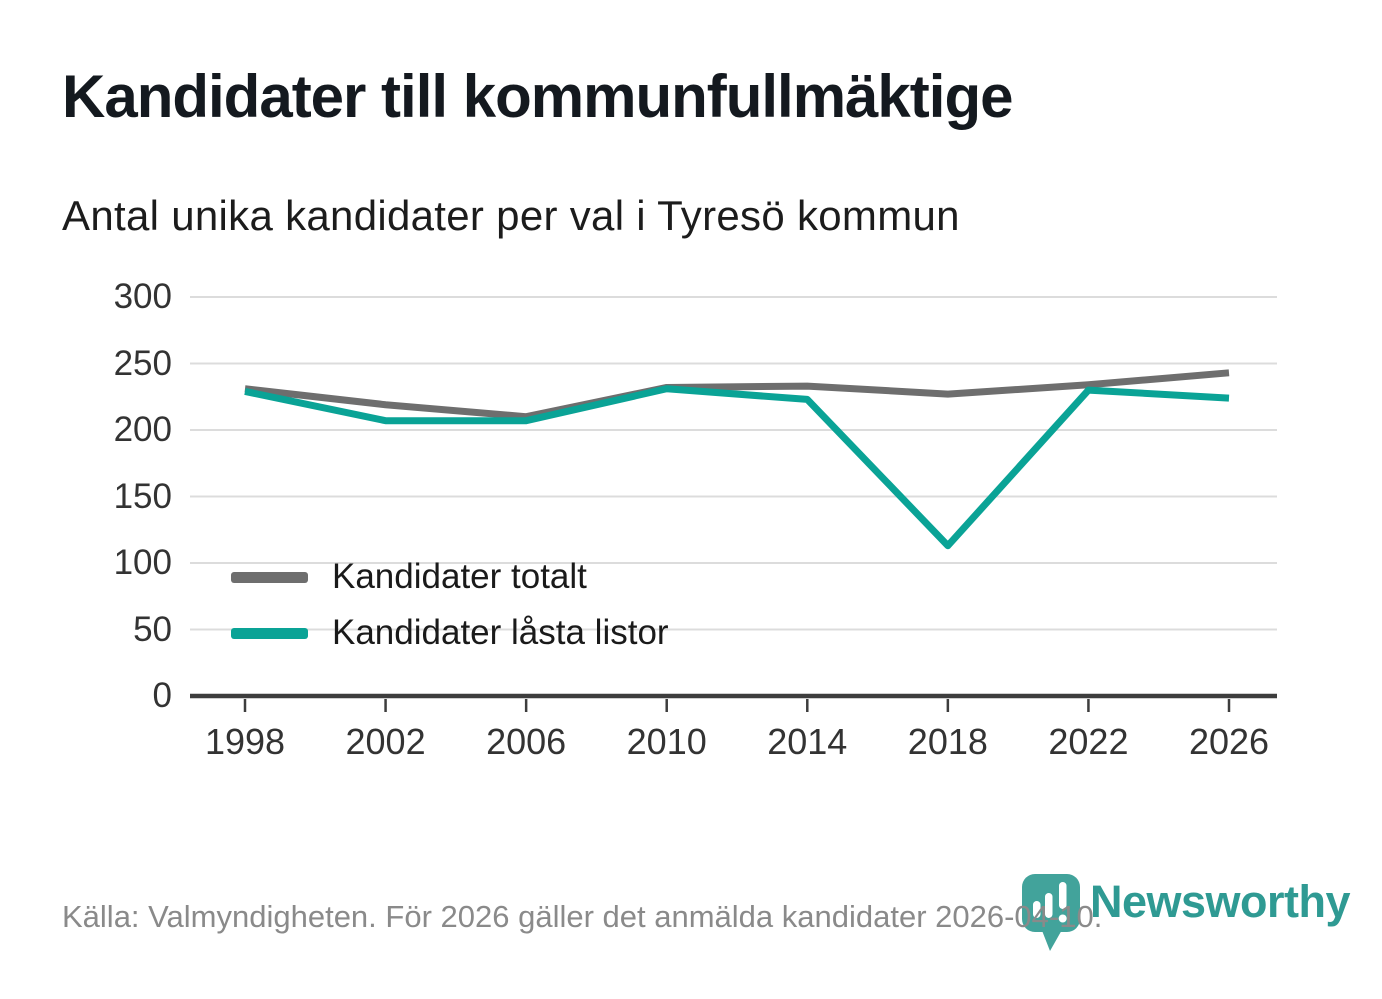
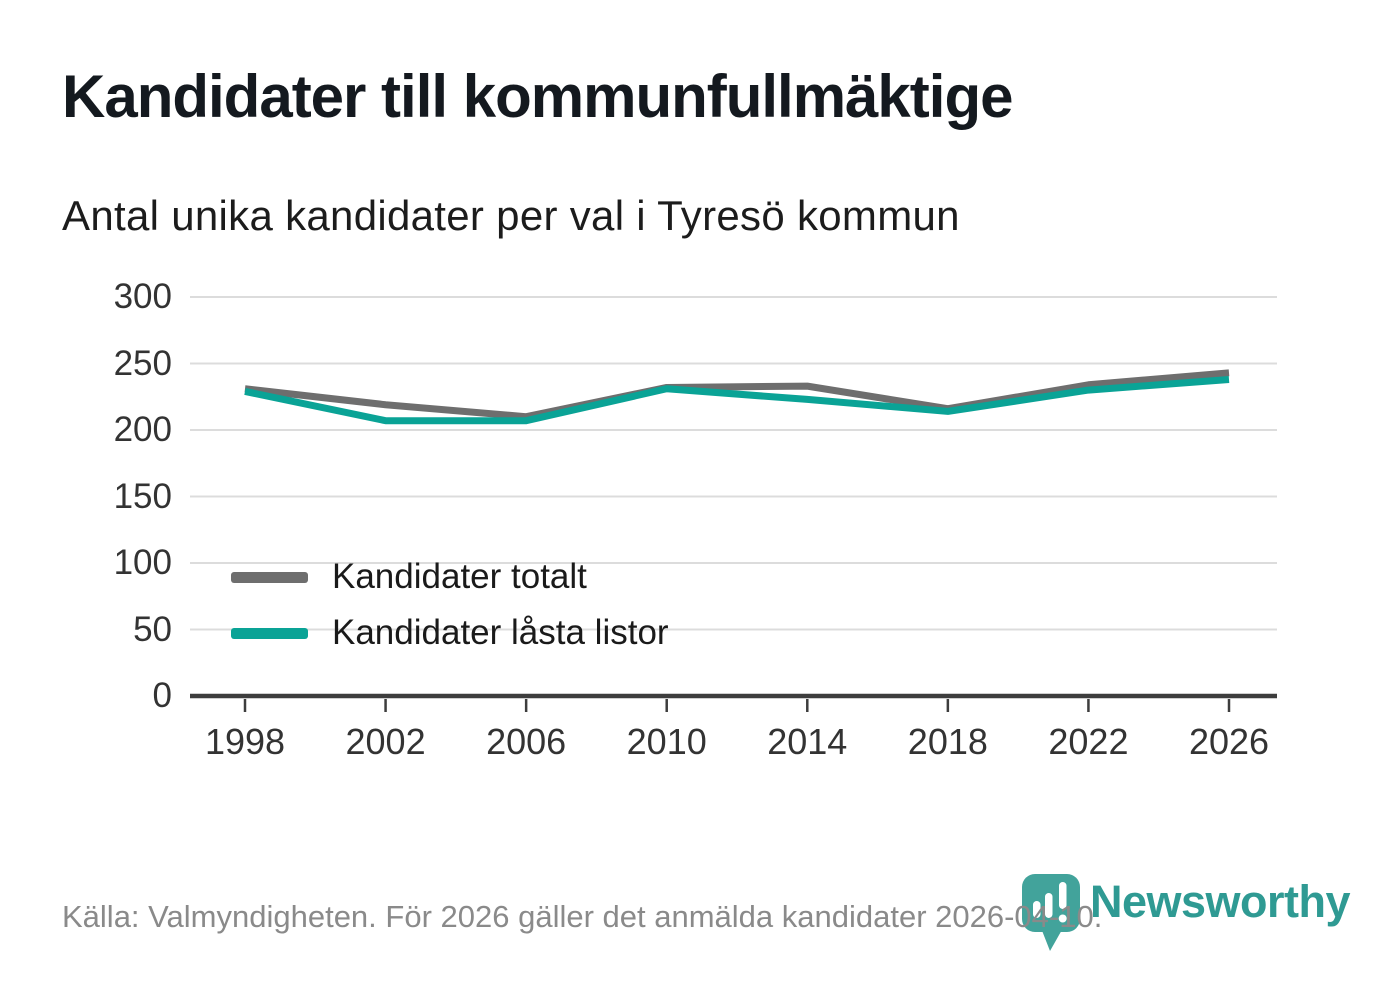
Kandidater totalt/2018: 227 -> 216
Kandidater låsta listor/2018: 113 -> 214
Kandidater låsta listor/2026: 224 -> 238
